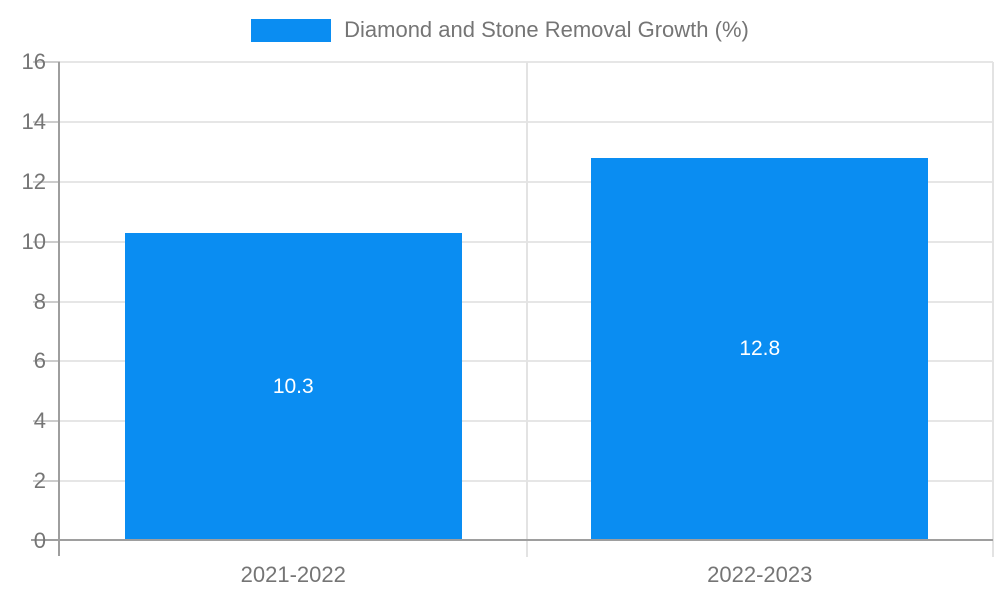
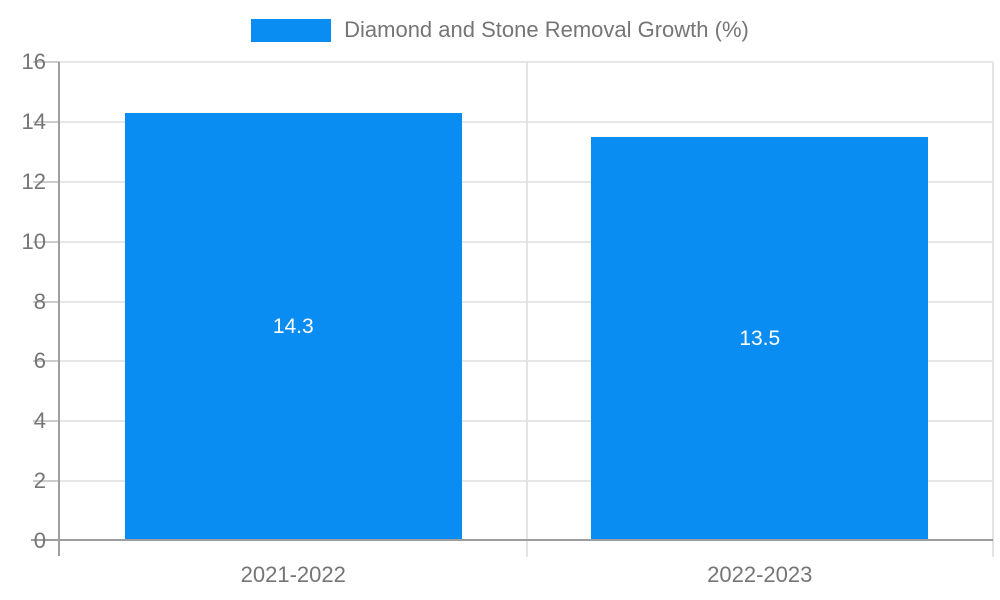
2021-2022: 10.3 -> 14.3
2022-2023: 12.8 -> 13.5
